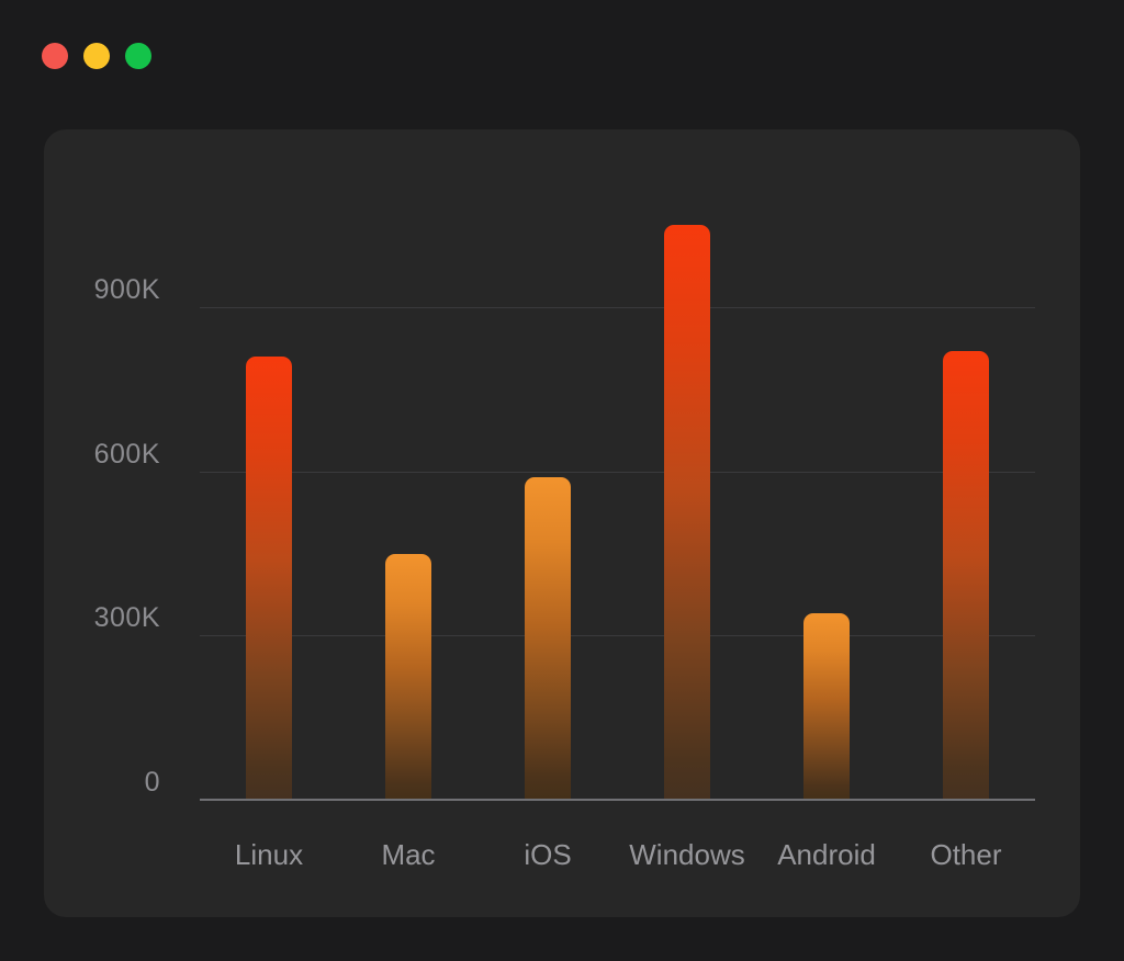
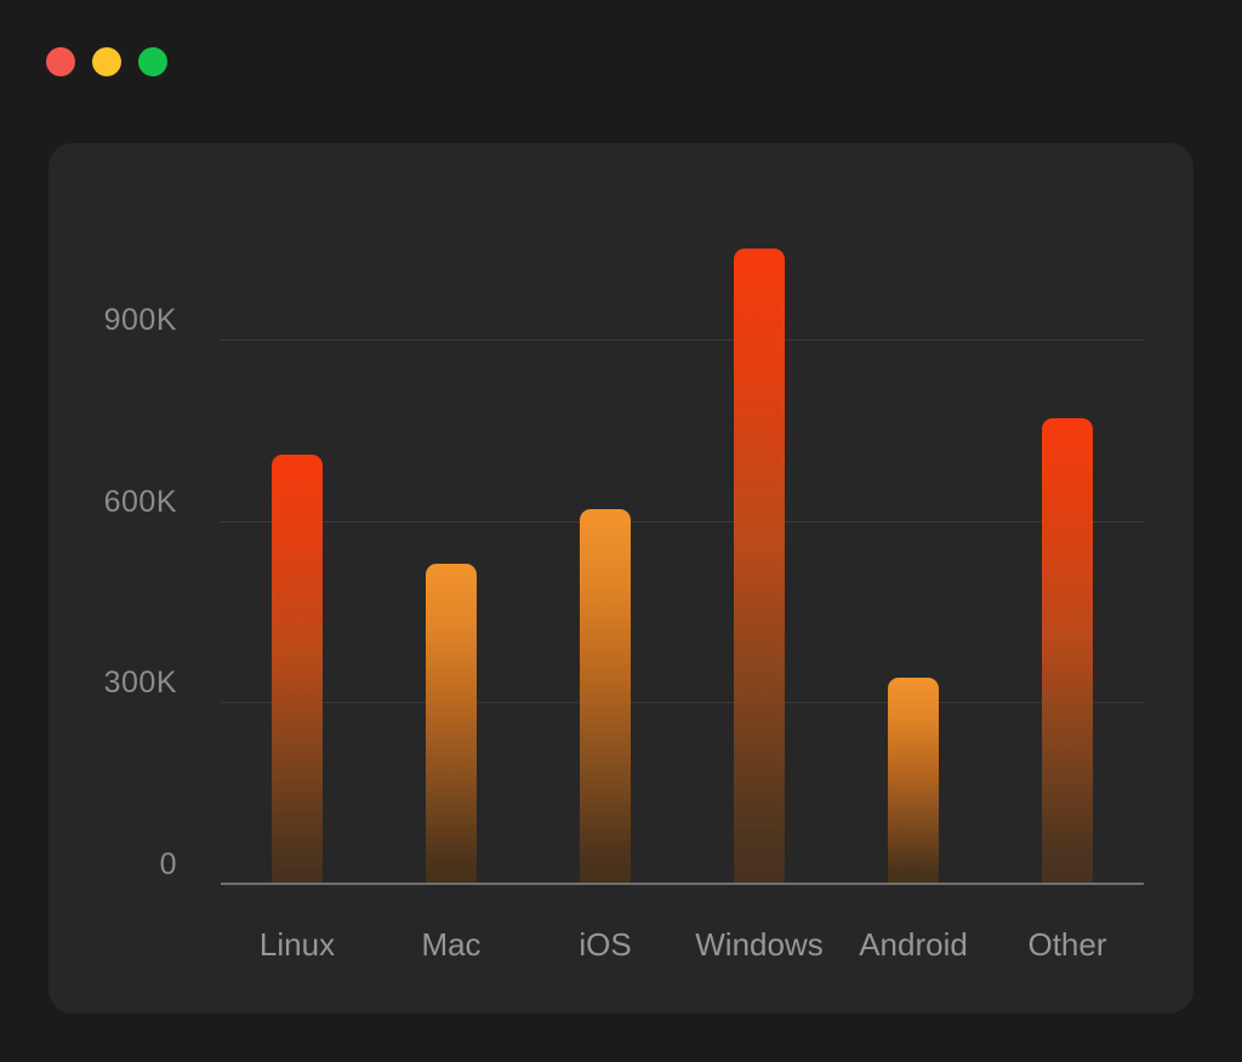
Linux: 810K -> 710K
Mac: 450K -> 530K
iOS: 590K -> 620K
Other: 820K -> 770K
